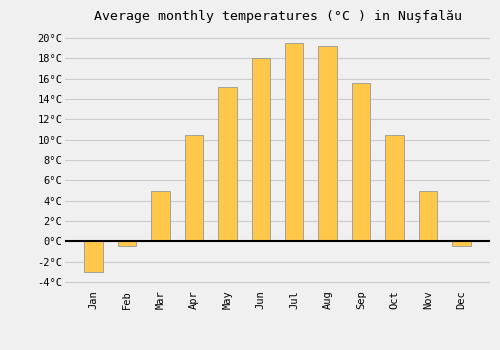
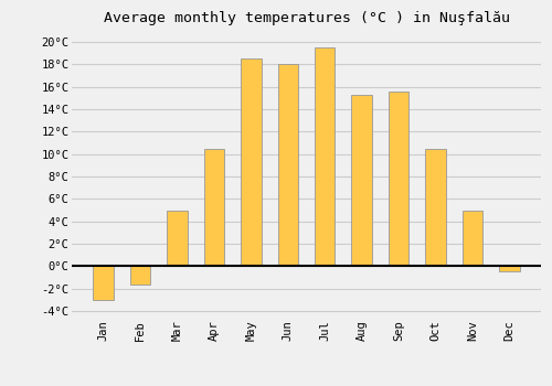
Feb: -0.5°C -> -1.6°C
May: 15.2°C -> 18.5°C
Aug: 19.2°C -> 15.3°C
